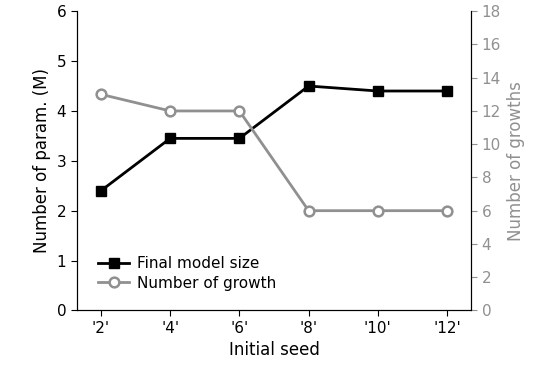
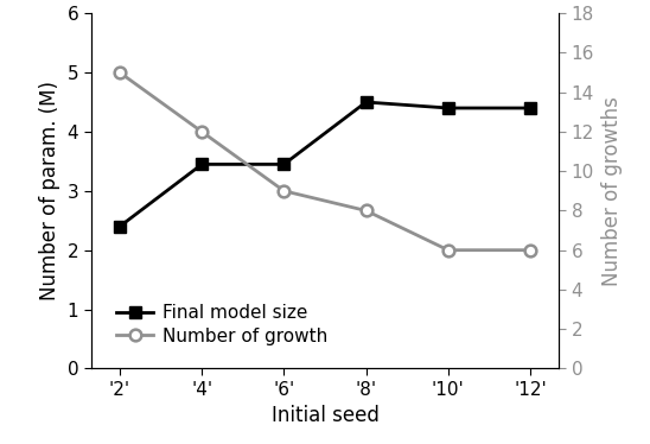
Number of growth/'2': 13 -> 15
Number of growth/'6': 12 -> 9
Number of growth/'8': 6 -> 8
